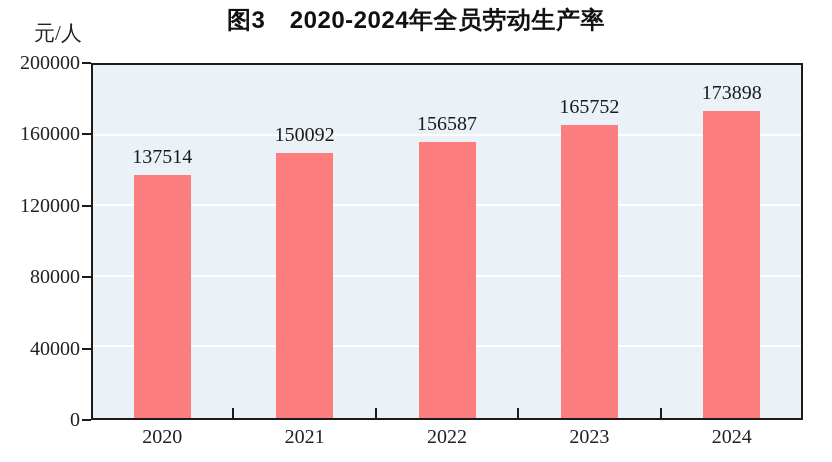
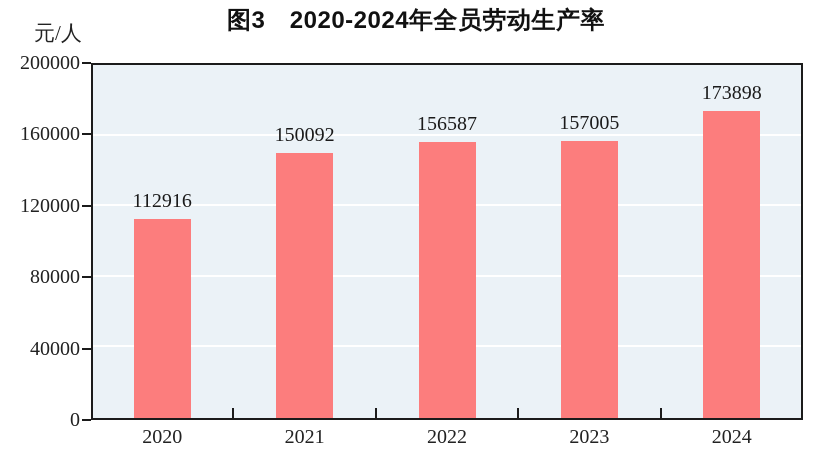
2020: 137514 -> 112916
2023: 165752 -> 157005
